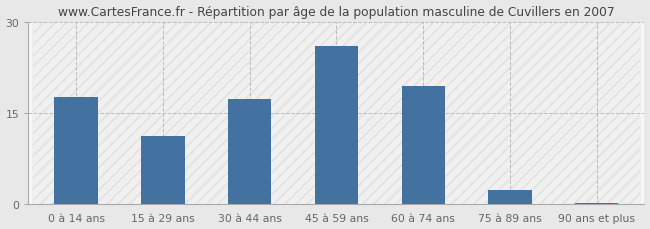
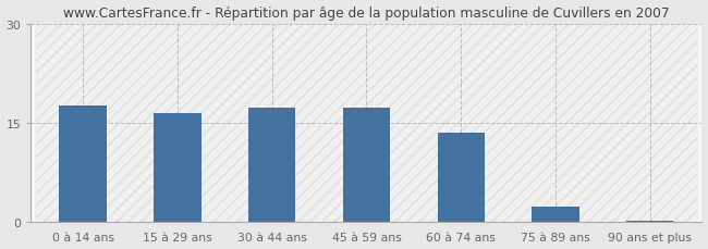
15 à 29 ans: 11.2 -> 16.5
45 à 59 ans: 26.0 -> 17.2
60 à 74 ans: 19.4 -> 13.5
